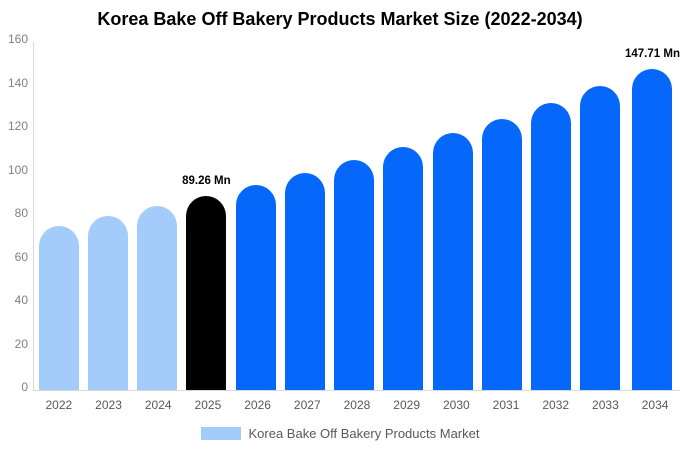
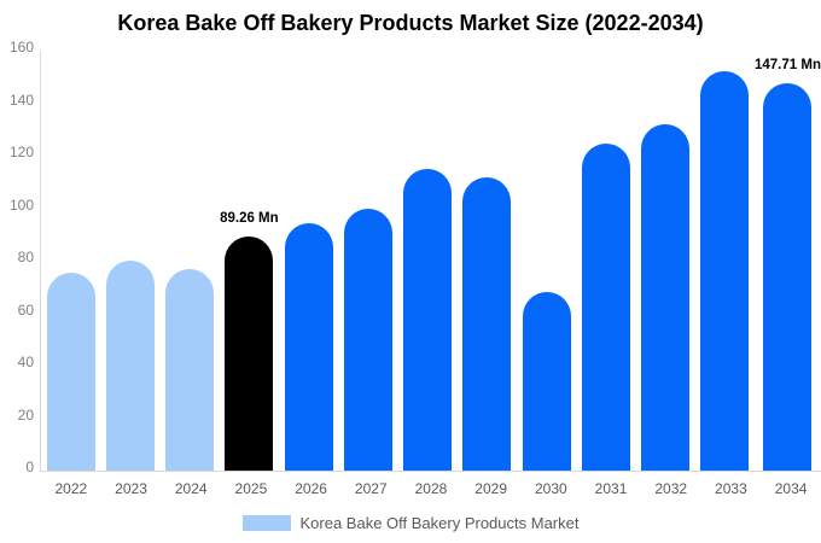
2024: 84 -> 77
2028: 106 -> 115
2030: 118 -> 68
2033: 140 -> 152
